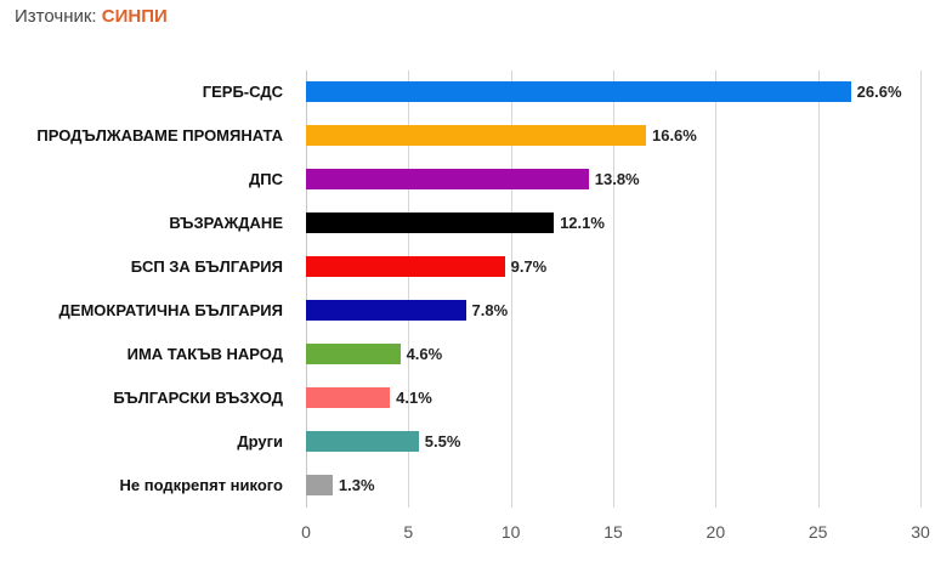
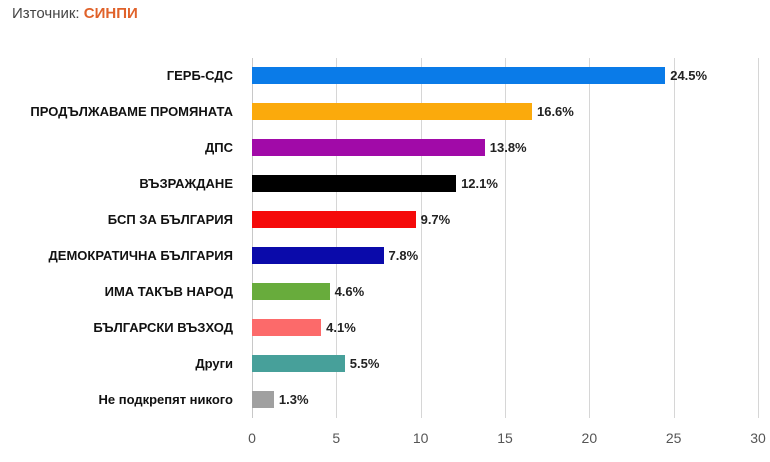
ГЕРБ-СДС: 26.6% -> 24.5%
